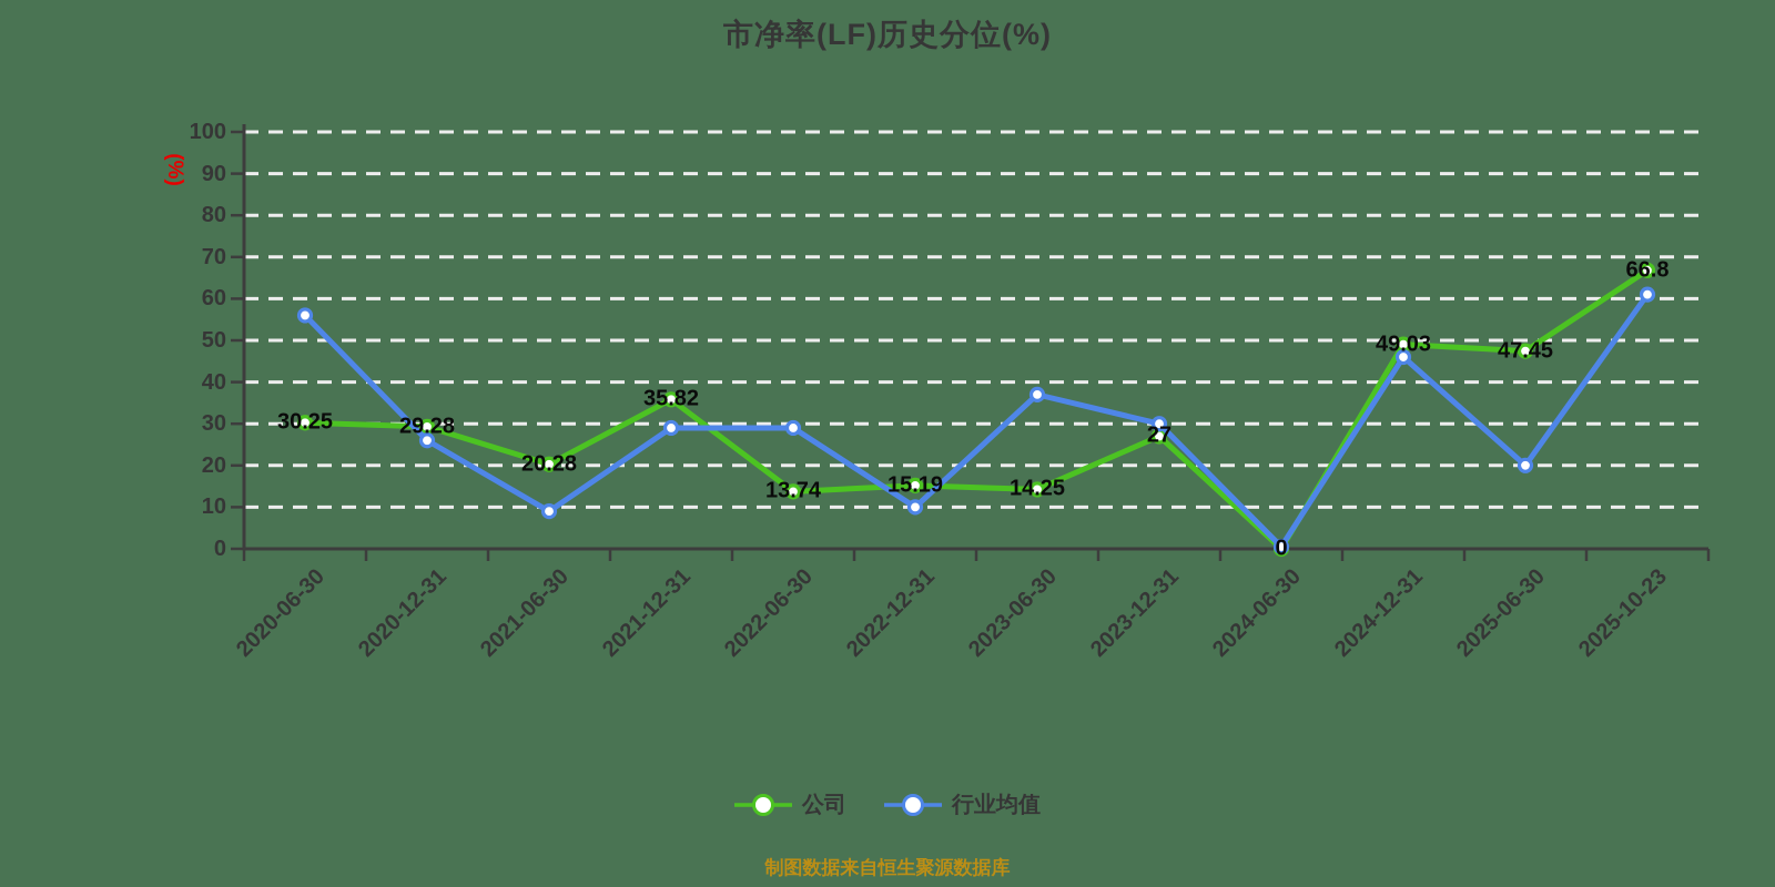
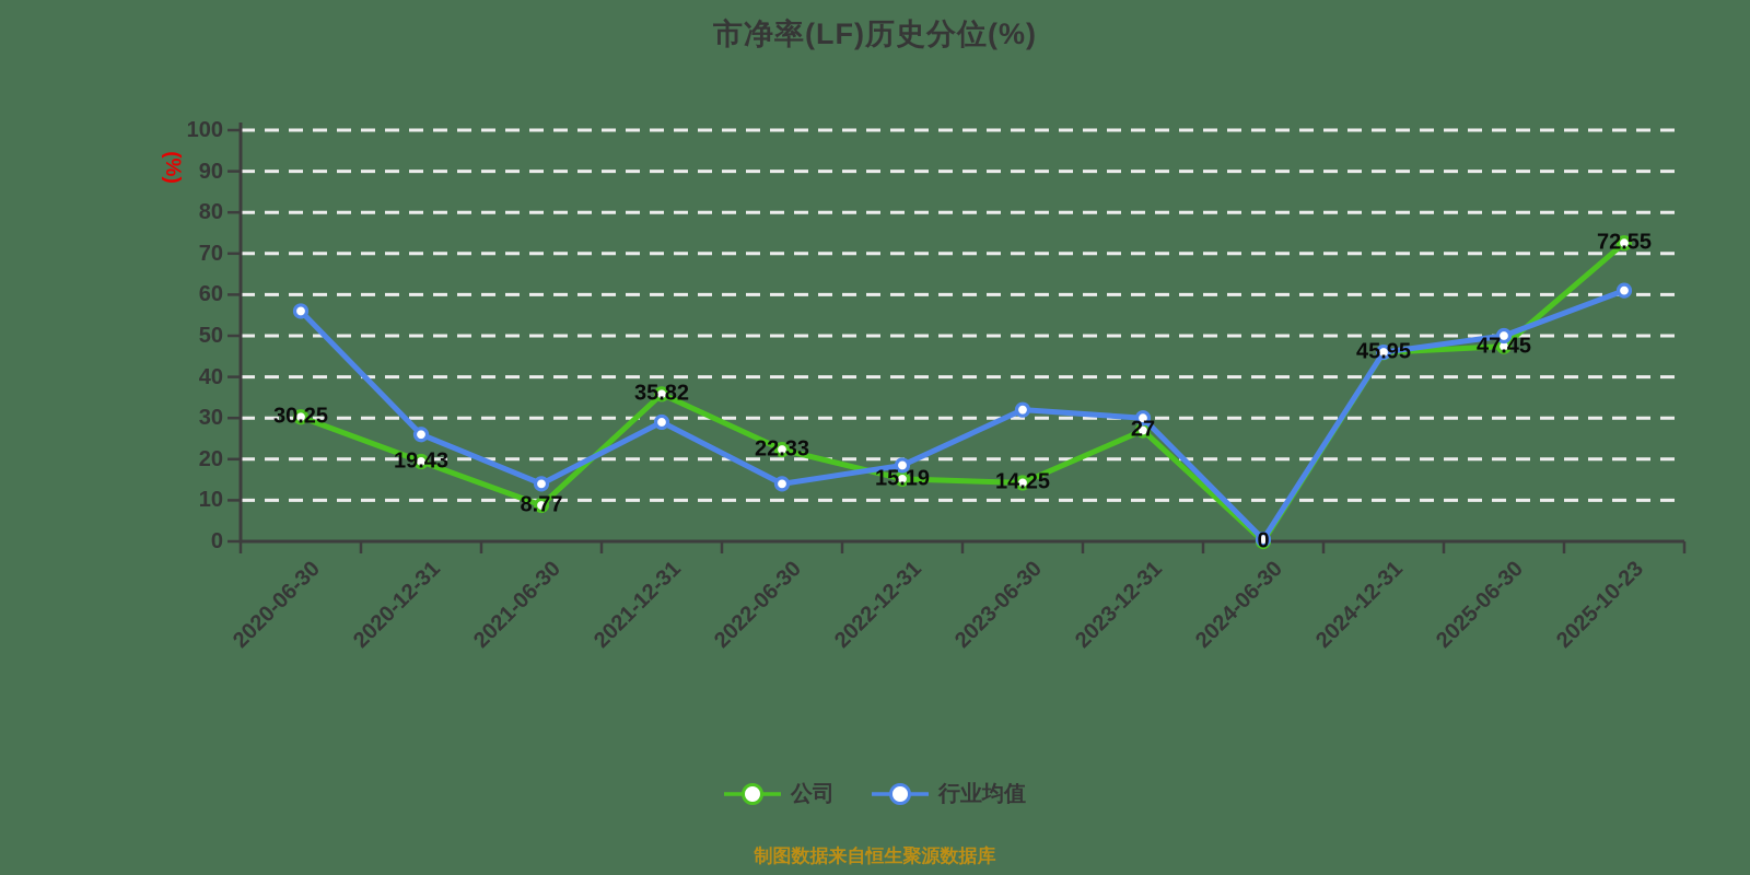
公司/2020-12-31: 29.28 -> 19.43
公司/2021-06-30: 20.28 -> 8.77
行业均值/2021-06-30: 9 -> 14
公司/2022-06-30: 13.74 -> 22.33
行业均值/2022-06-30: 29 -> 14
行业均值/2022-12-31: 10 -> 18
行业均值/2023-06-30: 37 -> 32
公司/2024-12-31: 49.03 -> 45.95
行业均值/2025-06-30: 20 -> 50
公司/2025-10-23: 66.8 -> 72.55
